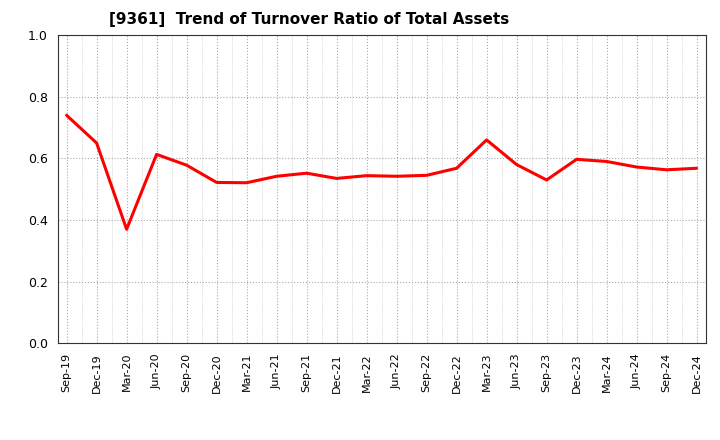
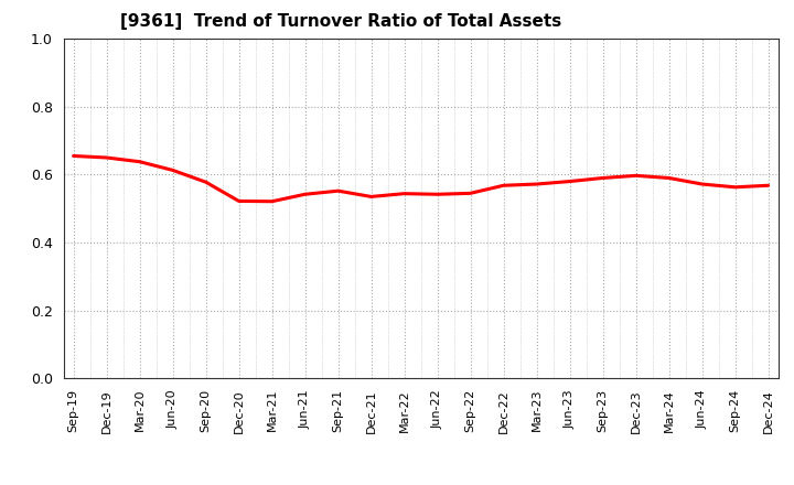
Sep-19: 0.740 -> 0.655
Mar-20: 0.370 -> 0.638
Mar-23: 0.660 -> 0.572
Sep-23: 0.530 -> 0.590
